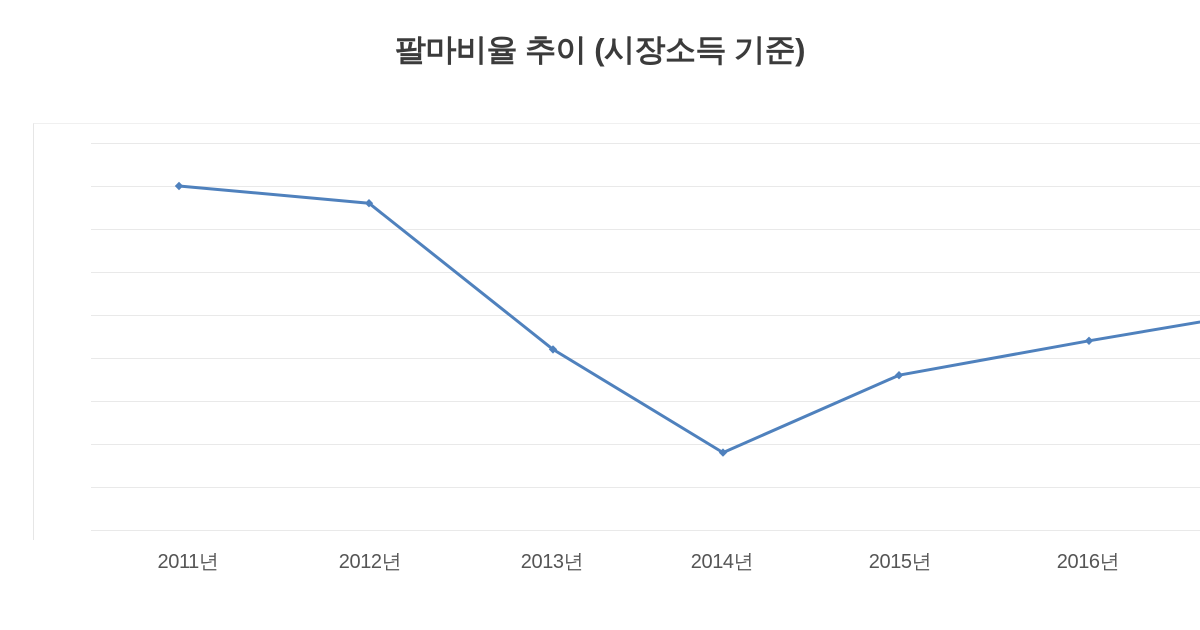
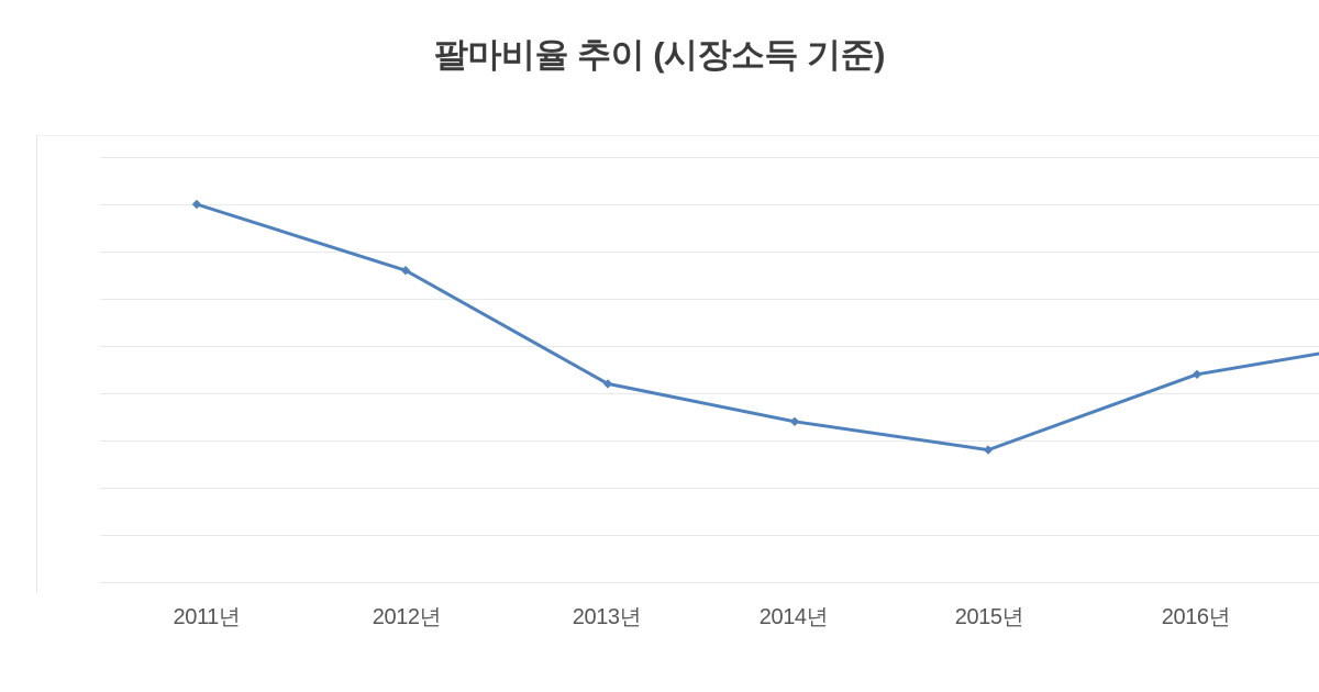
2012년: 2.03 -> 1.98
2014년: 1.74 -> 1.82
2015년: 1.83 -> 1.79
